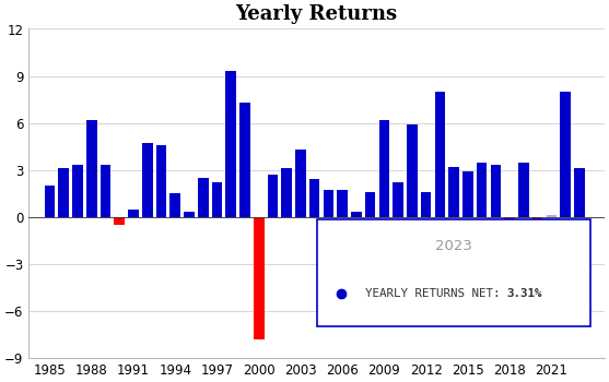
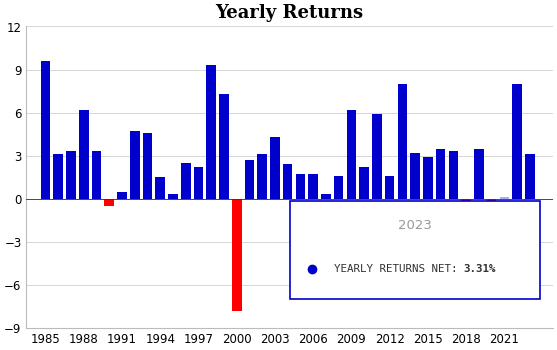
1985: 2.0 -> 9.6
